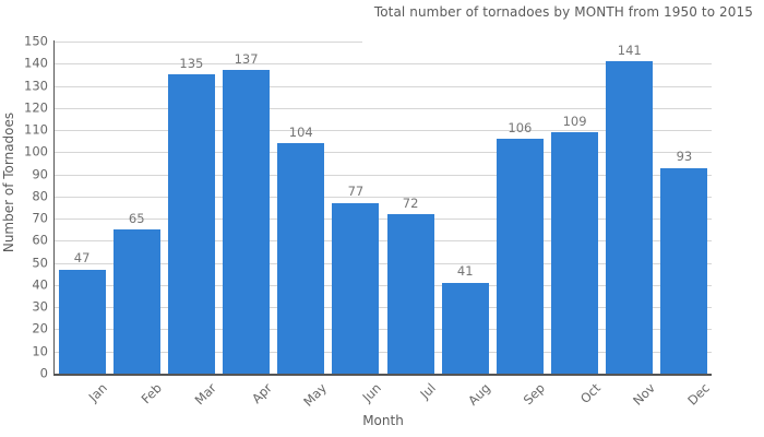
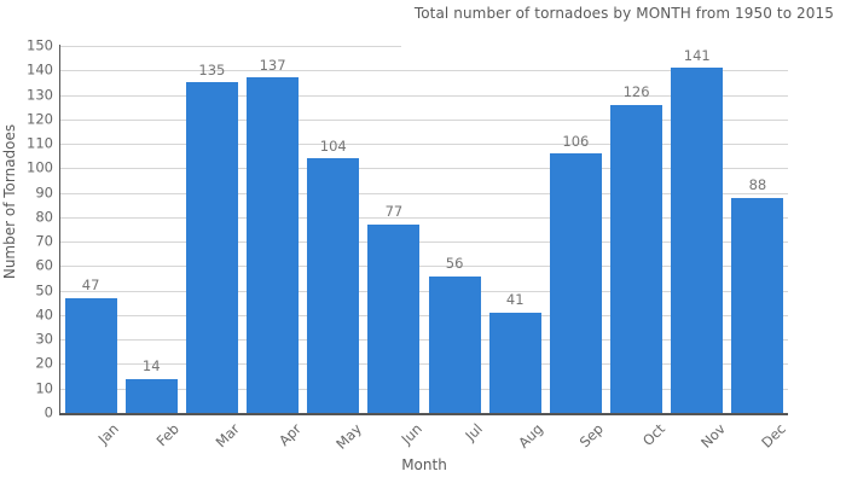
Feb: 65 -> 14
Jul: 72 -> 56
Oct: 109 -> 126
Dec: 93 -> 88
